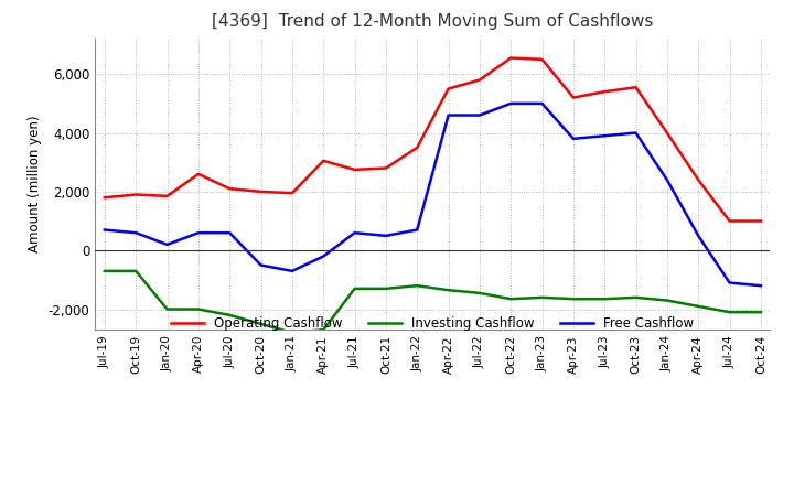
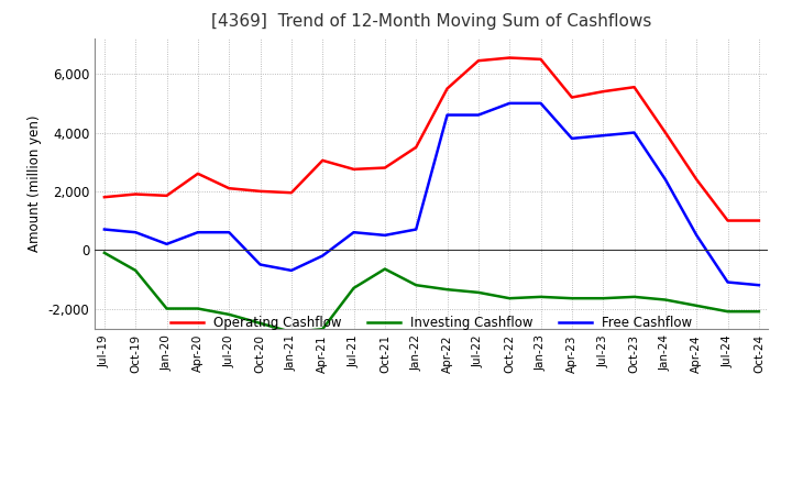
Investing Cashflow/Jul-19: -700 -> -100
Investing Cashflow/Oct-21: -1,300 -> -650
Operating Cashflow/Jul-22: 5,800 -> 6,450
